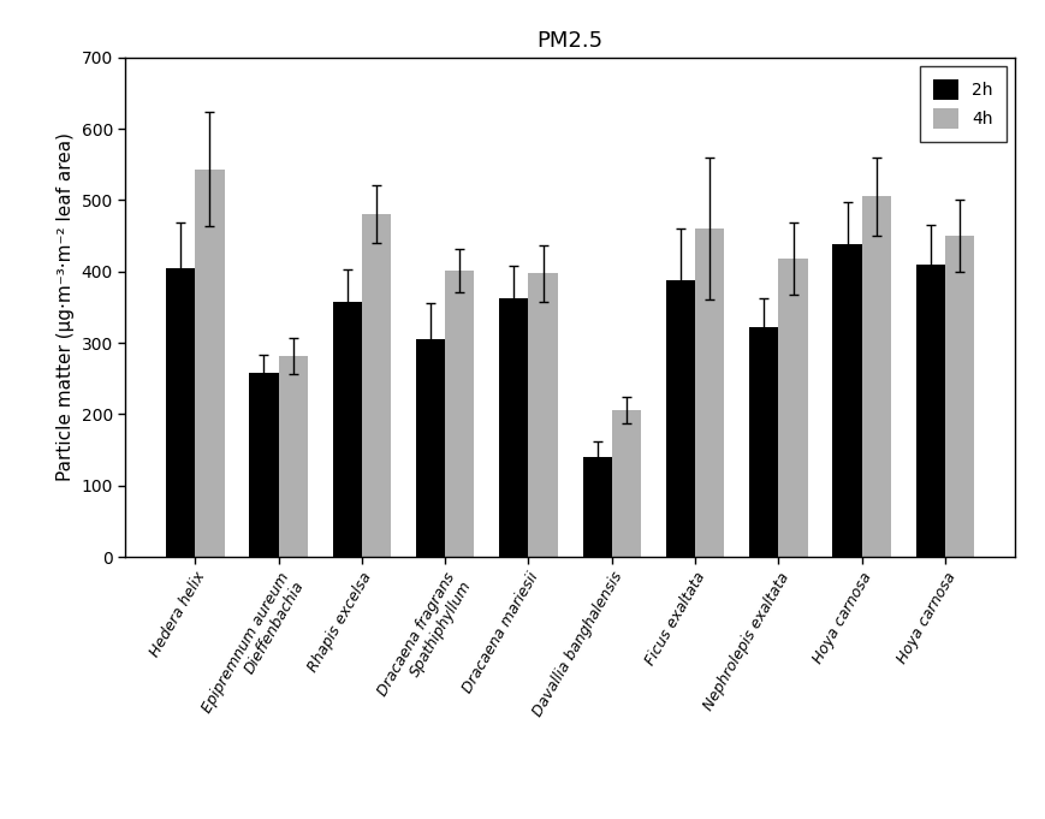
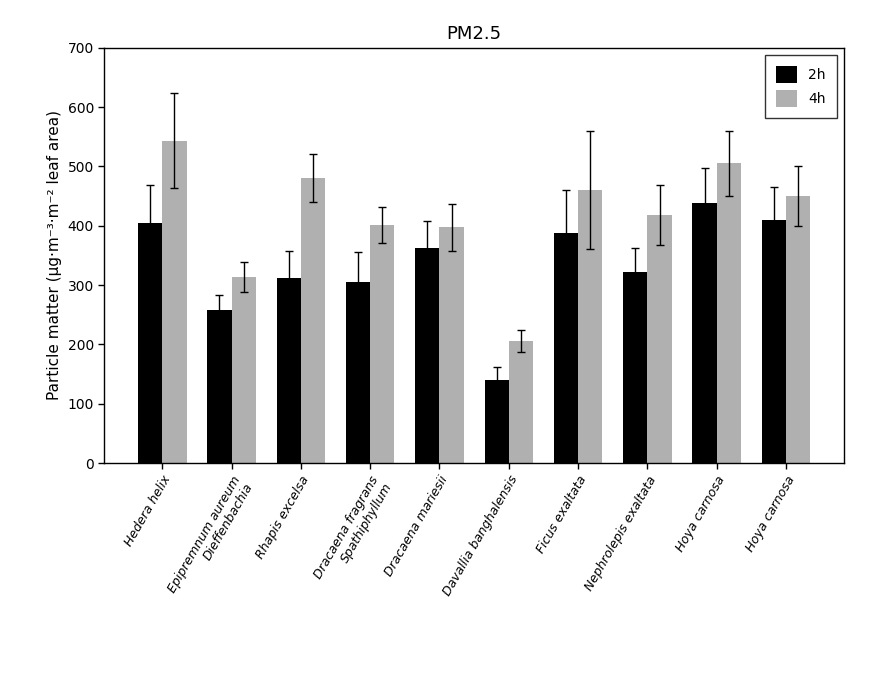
4h/Epipremnum aureum Dieffenbachia: 282 -> 314
2h/Rhapis excelsa: 358 -> 312
